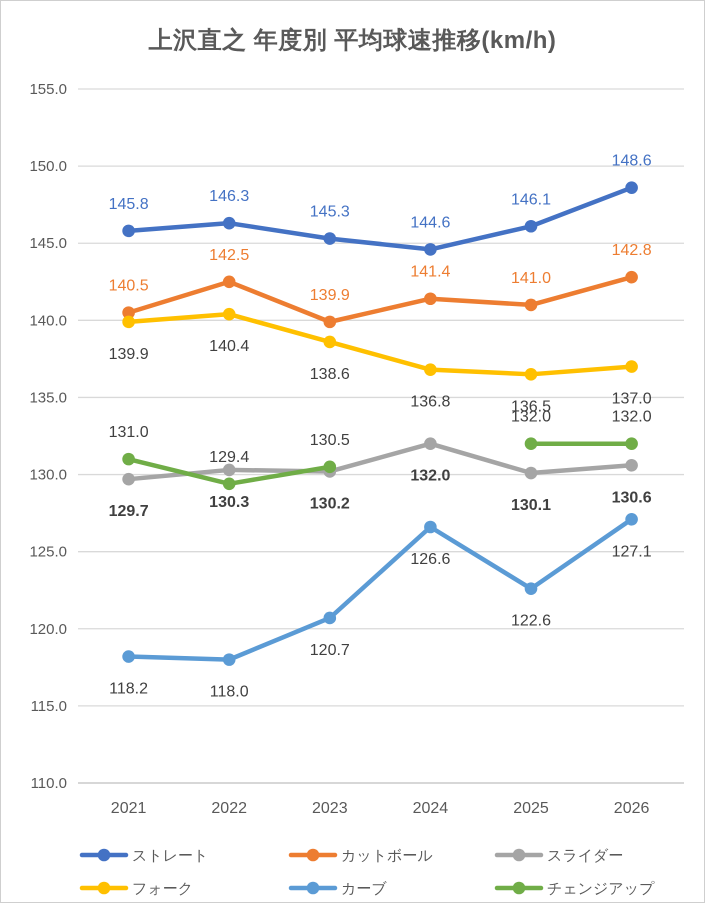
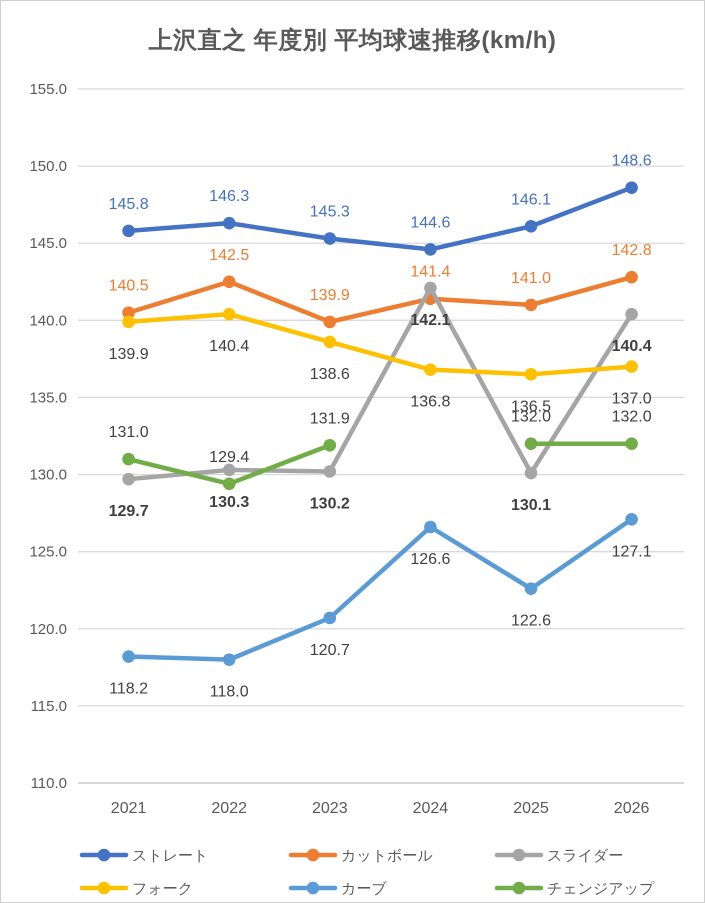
チェンジアップ/2023: 130.5 -> 131.9
スライダー/2024: 132.0 -> 142.1
スライダー/2026: 130.6 -> 140.4
